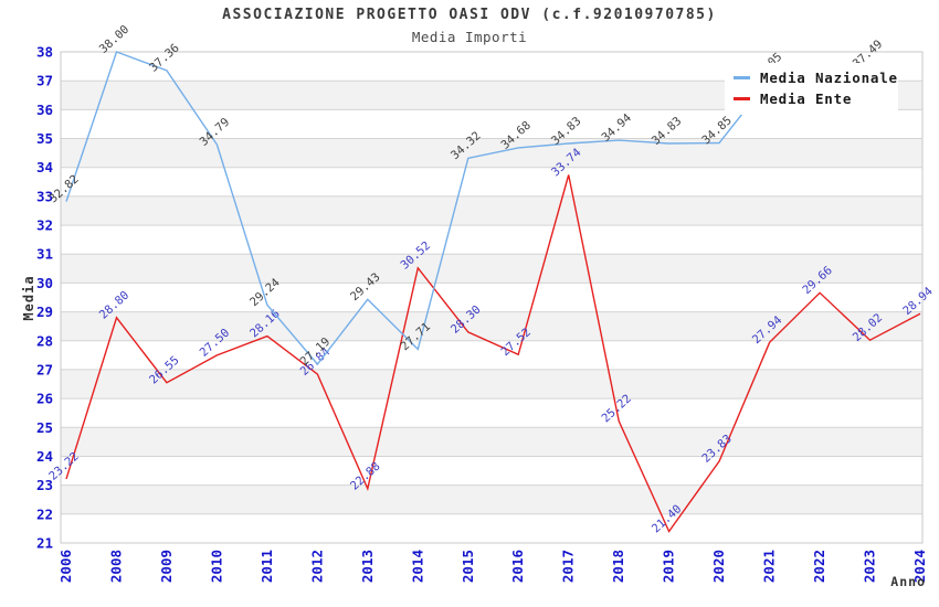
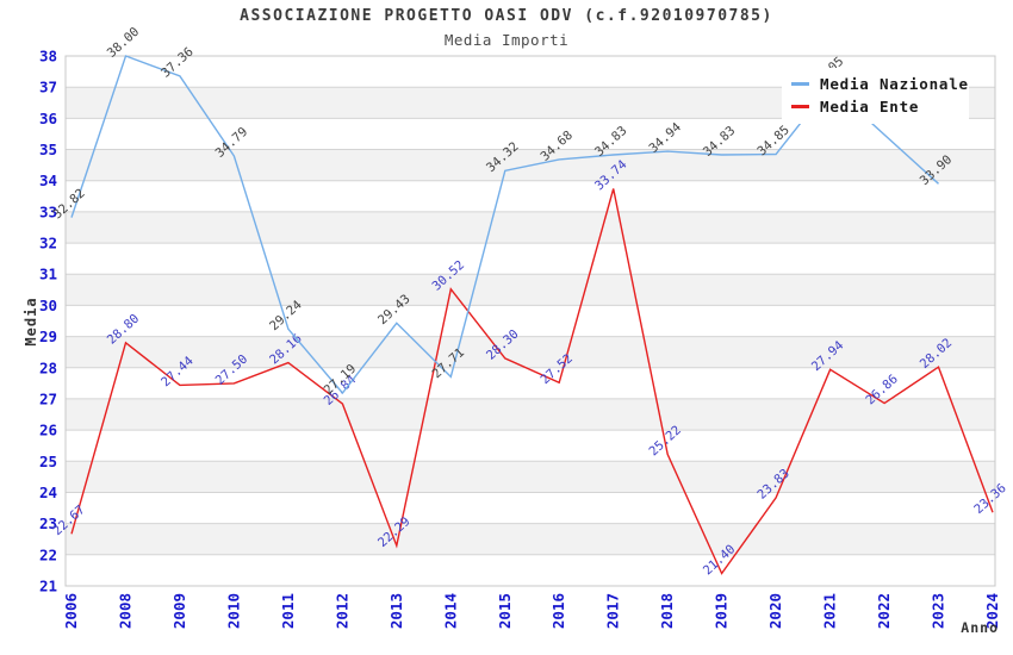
Media Ente/2006: 23.22 -> 22.67
Media Ente/2009: 26.55 -> 27.44
Media Ente/2013: 22.88 -> 22.29
Media Ente/2022: 29.66 -> 26.86
Media Nazionale/2023: 37.49 -> 33.90
Media Ente/2024: 28.94 -> 23.36
